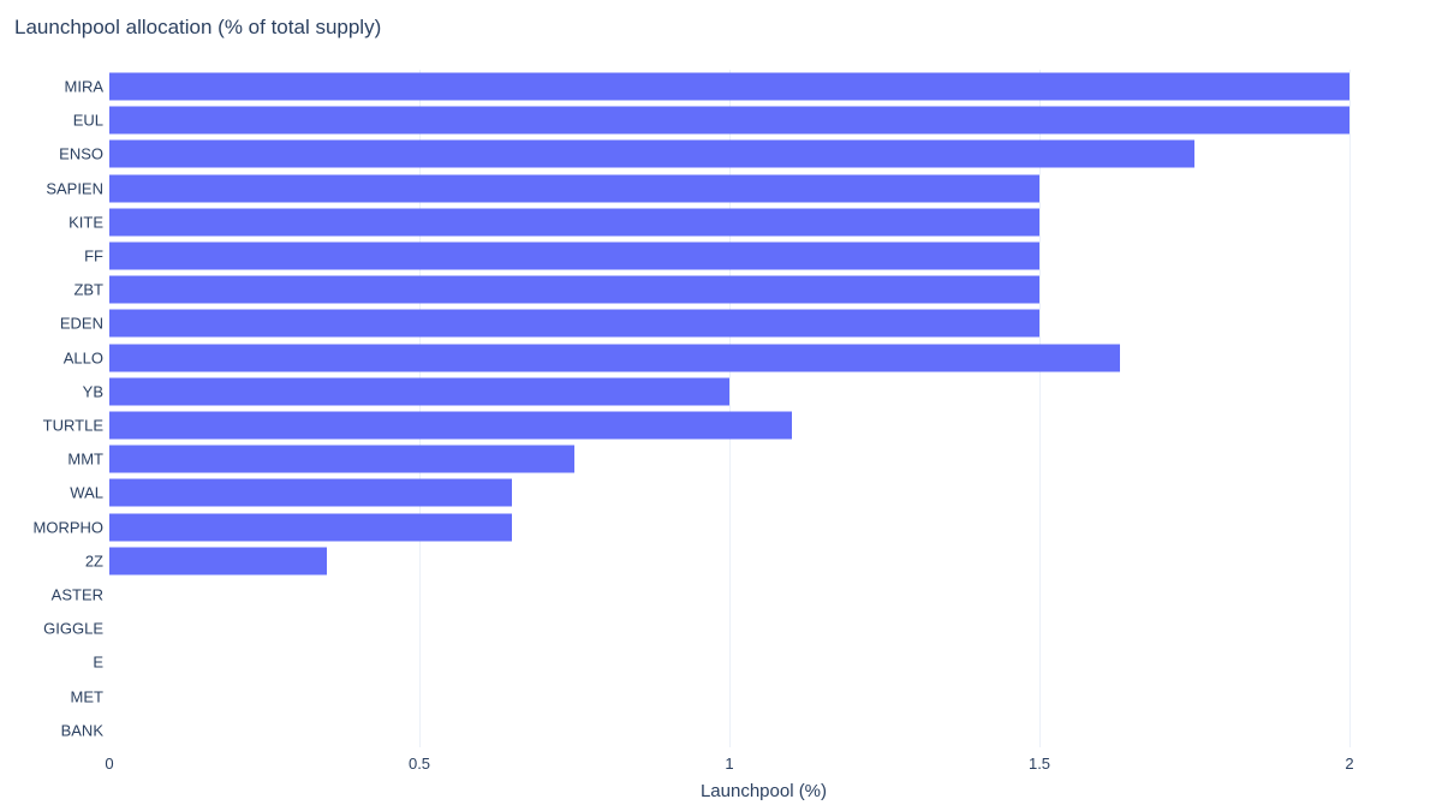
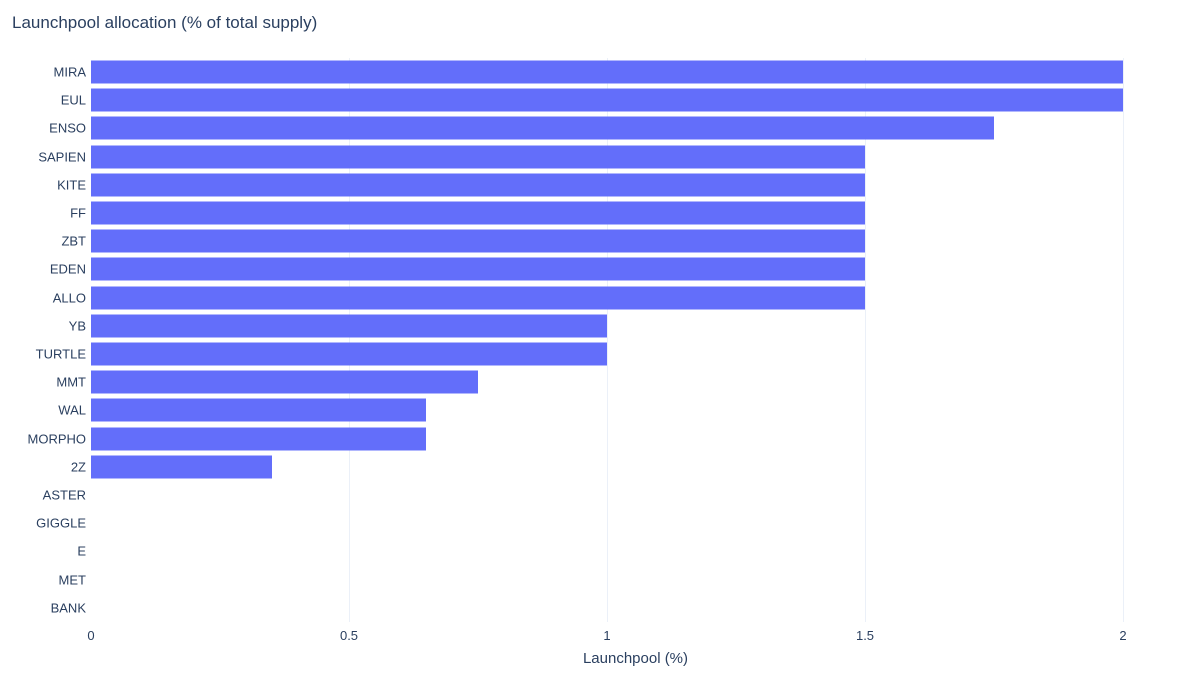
ALLO: 1.63 -> 1.50
TURTLE: 1.10 -> 1.00
